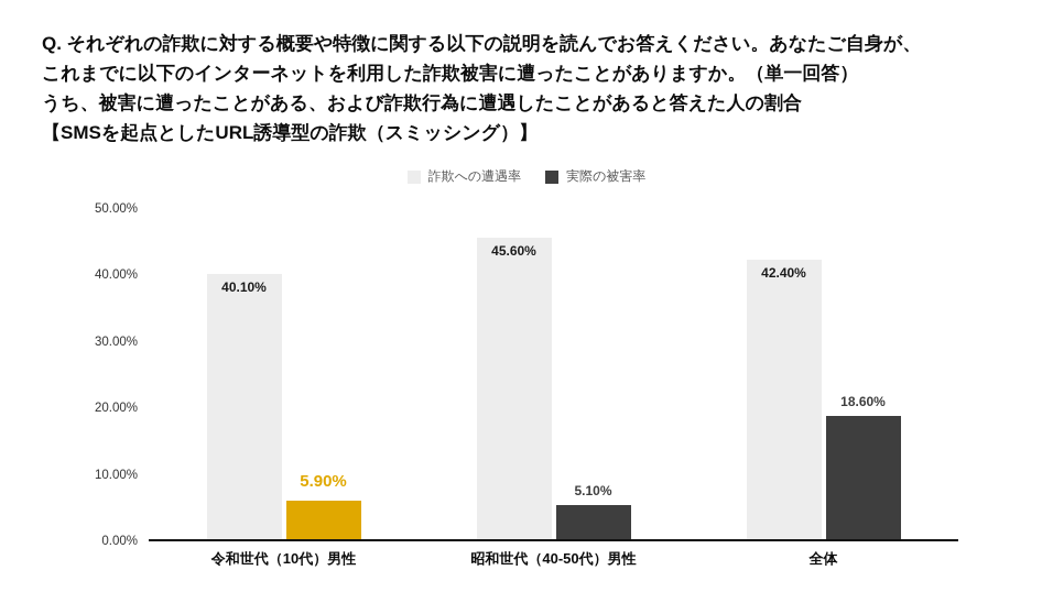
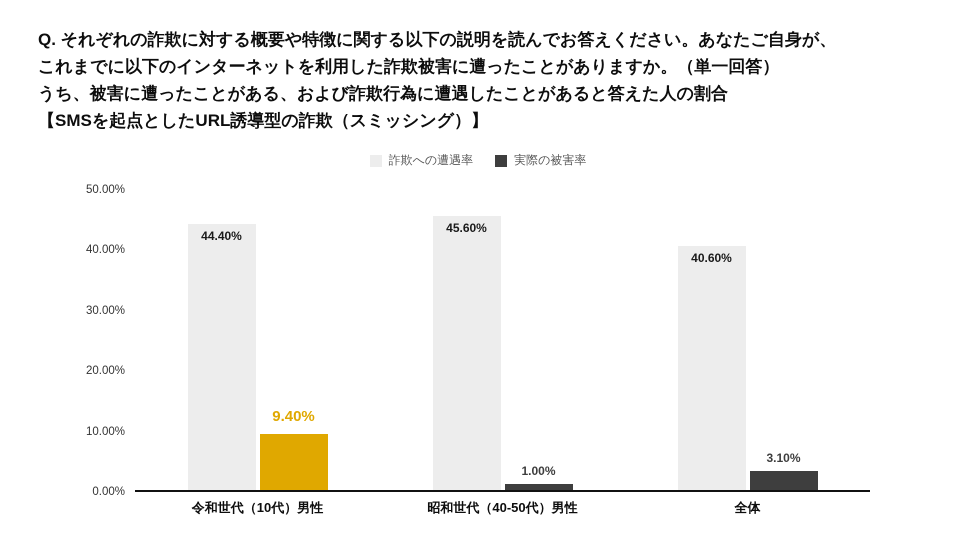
詐欺への遭遇率/令和世代（10代）男性: 40.10% -> 44.40%
実際の被害率/令和世代（10代）男性: 5.90% -> 9.40%
実際の被害率/昭和世代（40-50代）男性: 5.10% -> 1.00%
詐欺への遭遇率/全体: 42.40% -> 40.60%
実際の被害率/全体: 18.60% -> 3.10%
